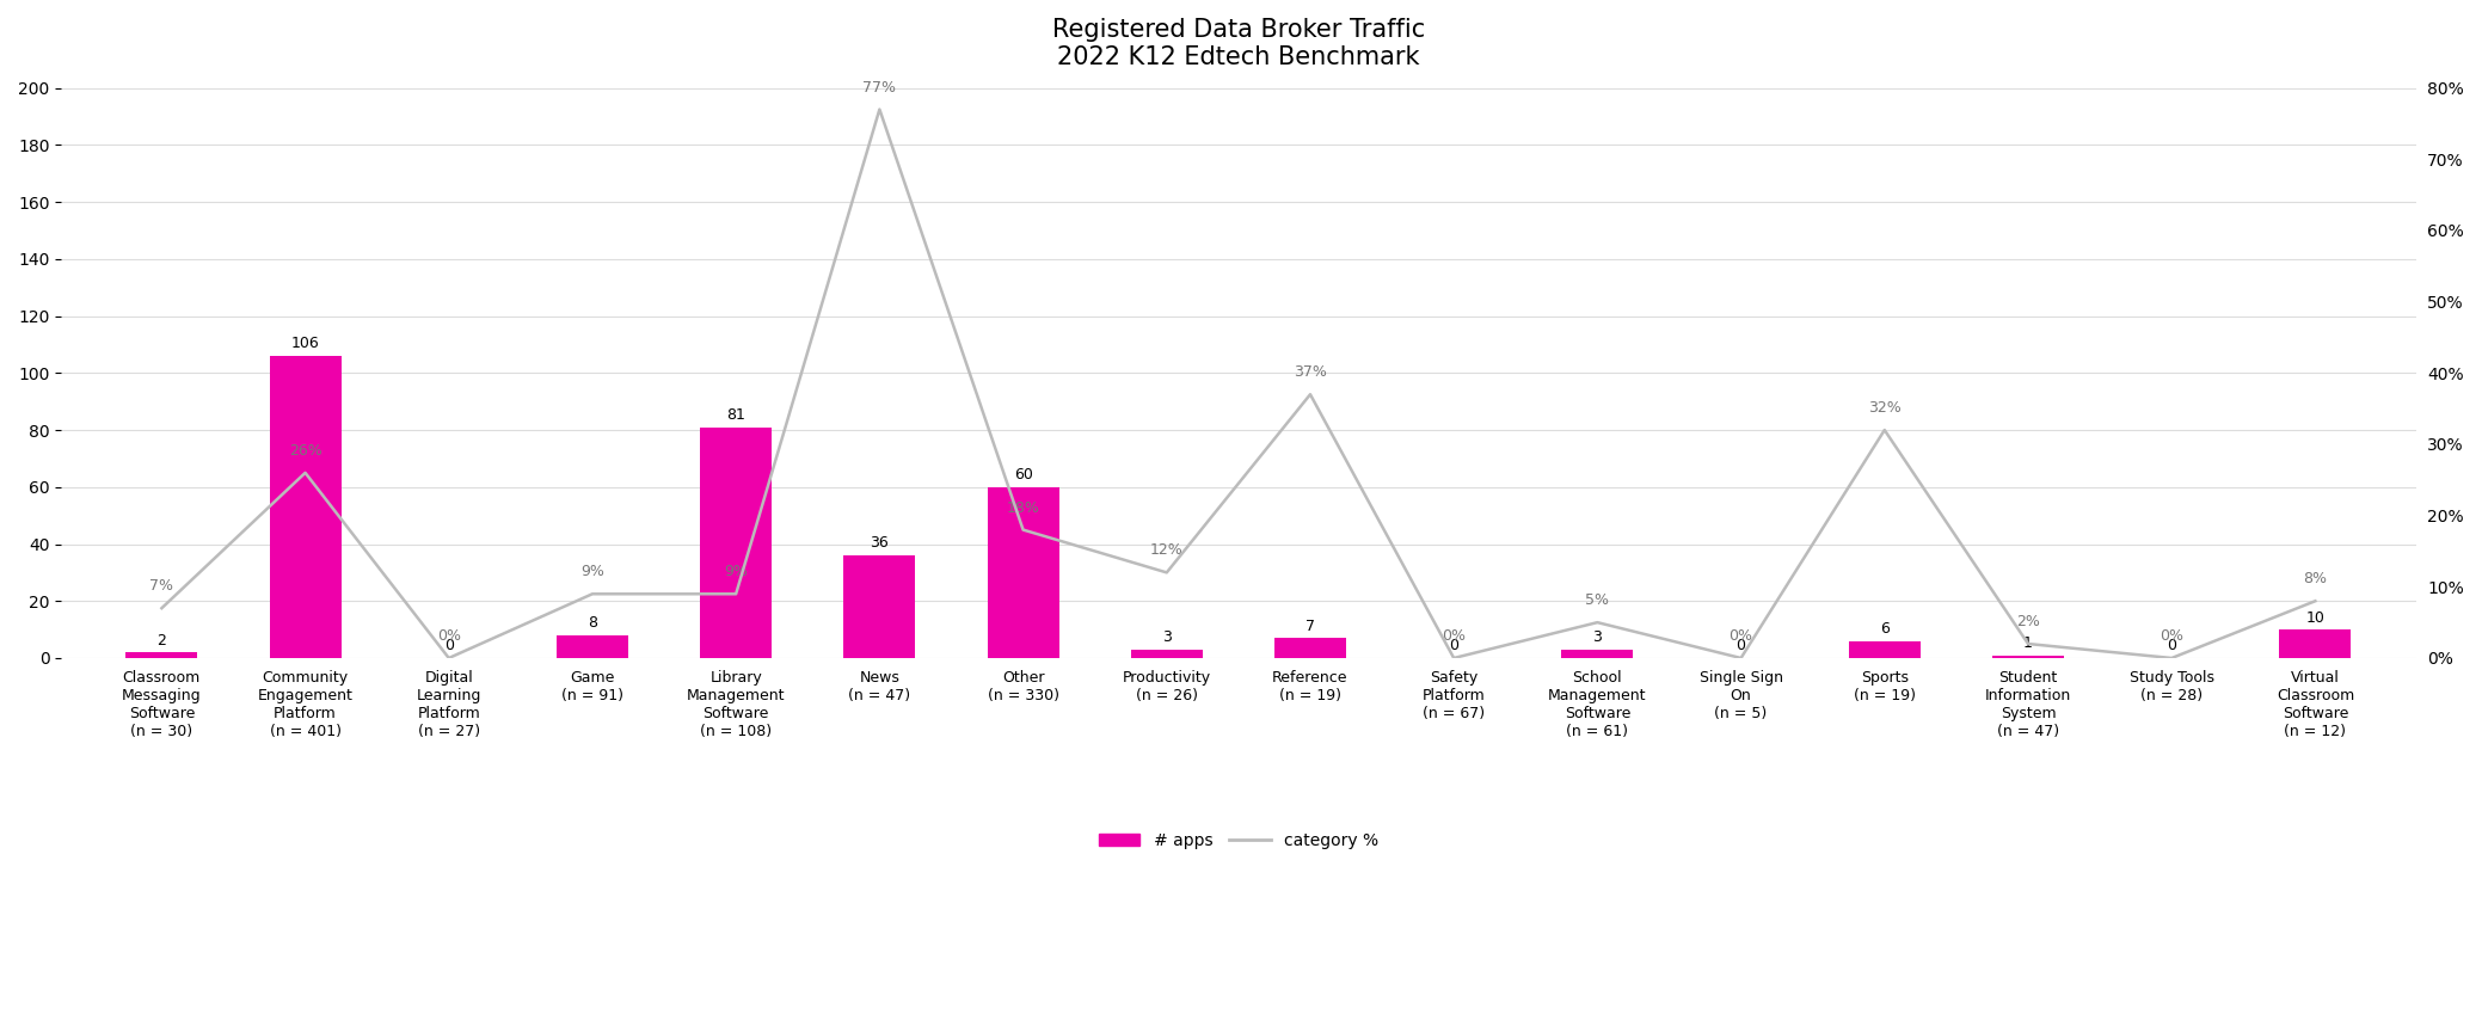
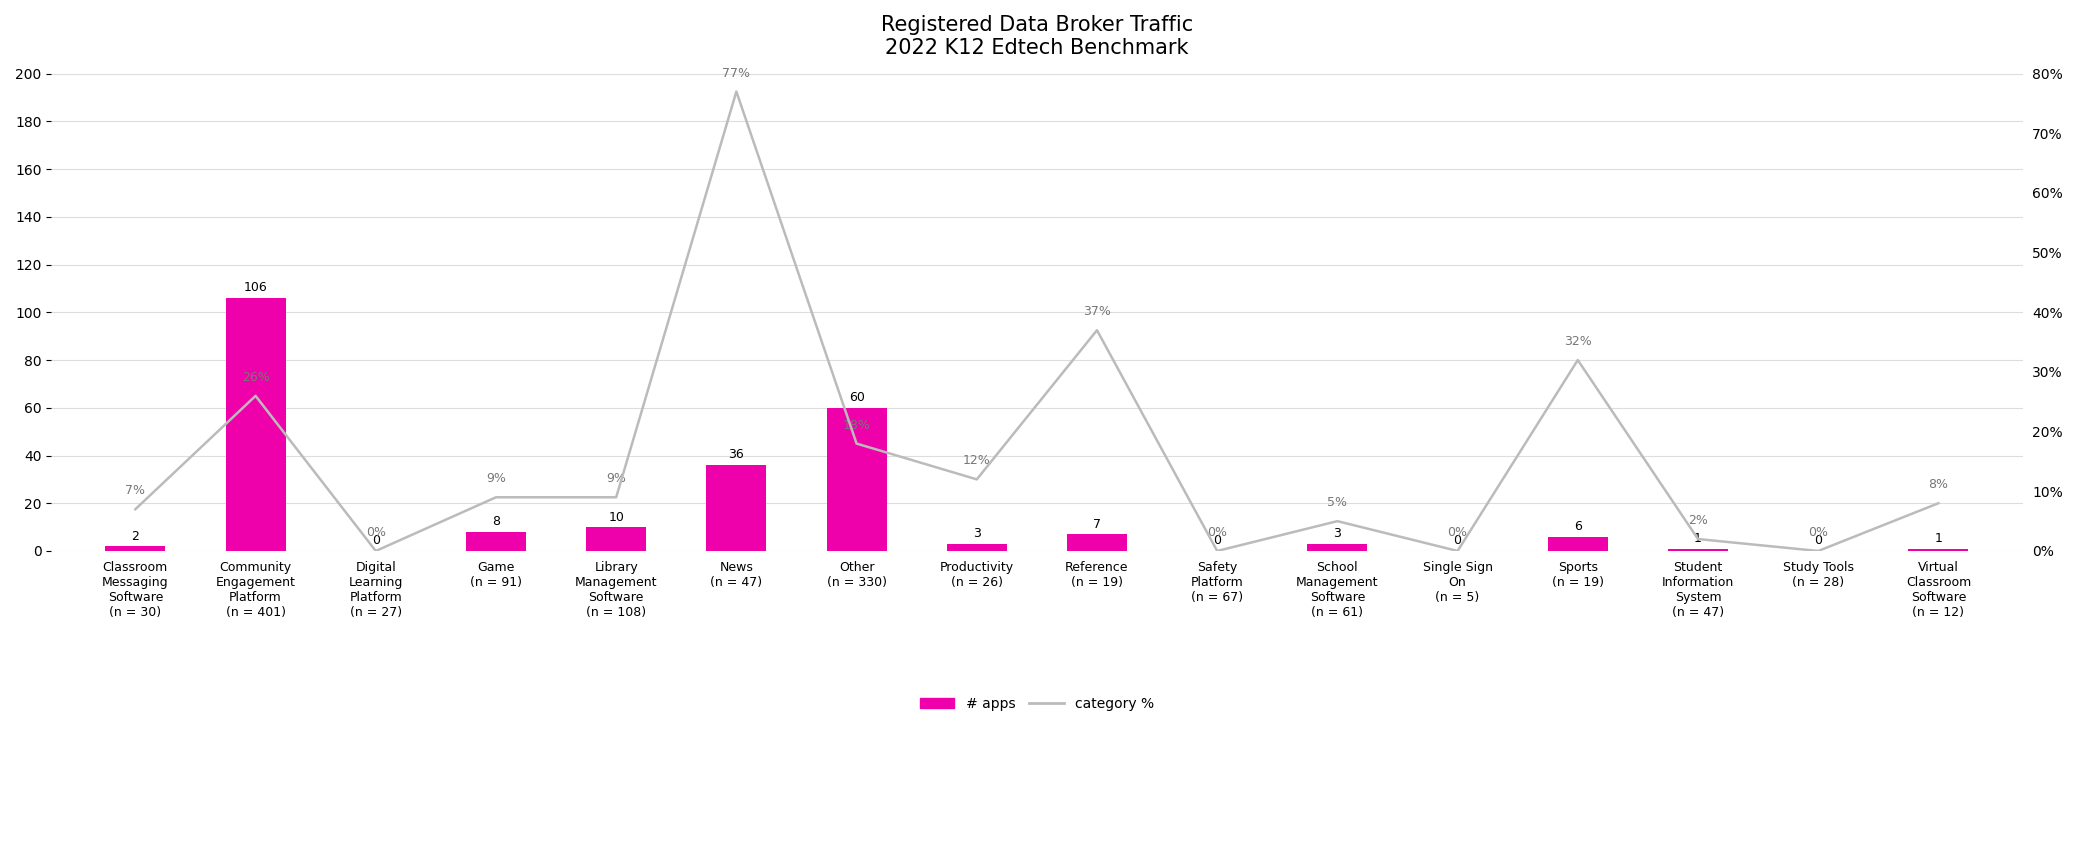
# apps/Library Management Software (n = 108): 81 -> 10
# apps/Virtual Classroom Software (n = 12): 10 -> 1
